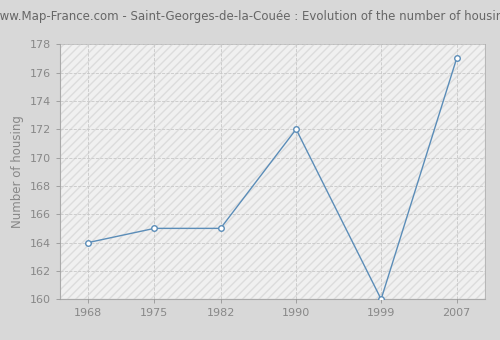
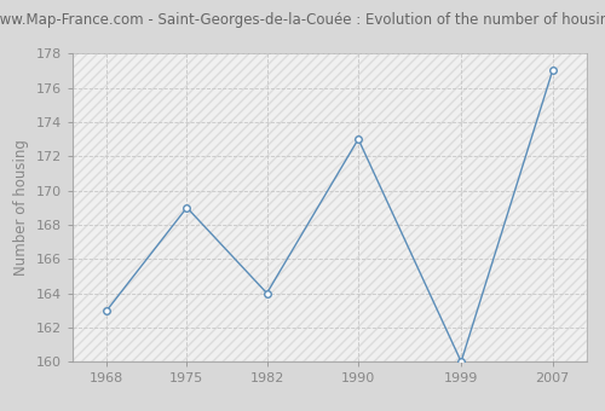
1968: 164 -> 163
1975: 165 -> 169
1982: 165 -> 164
1990: 172 -> 173
